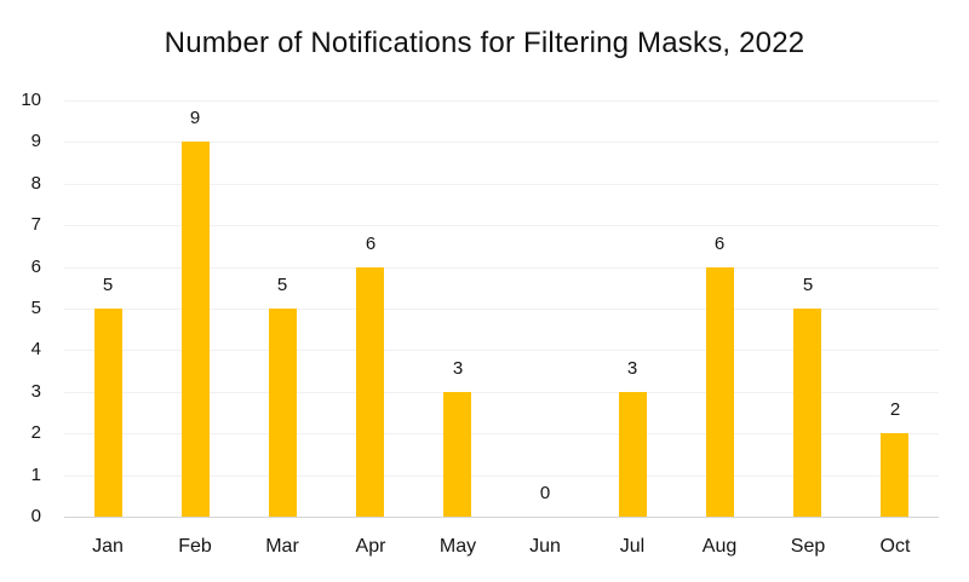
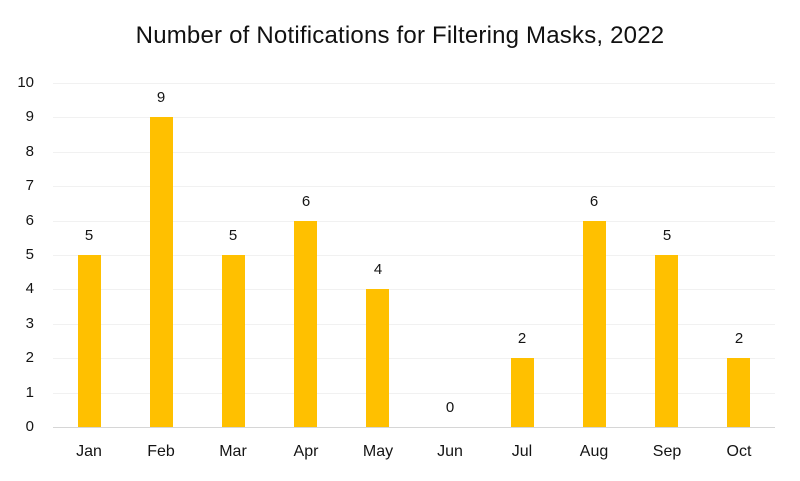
May: 3 -> 4
Jul: 3 -> 2
